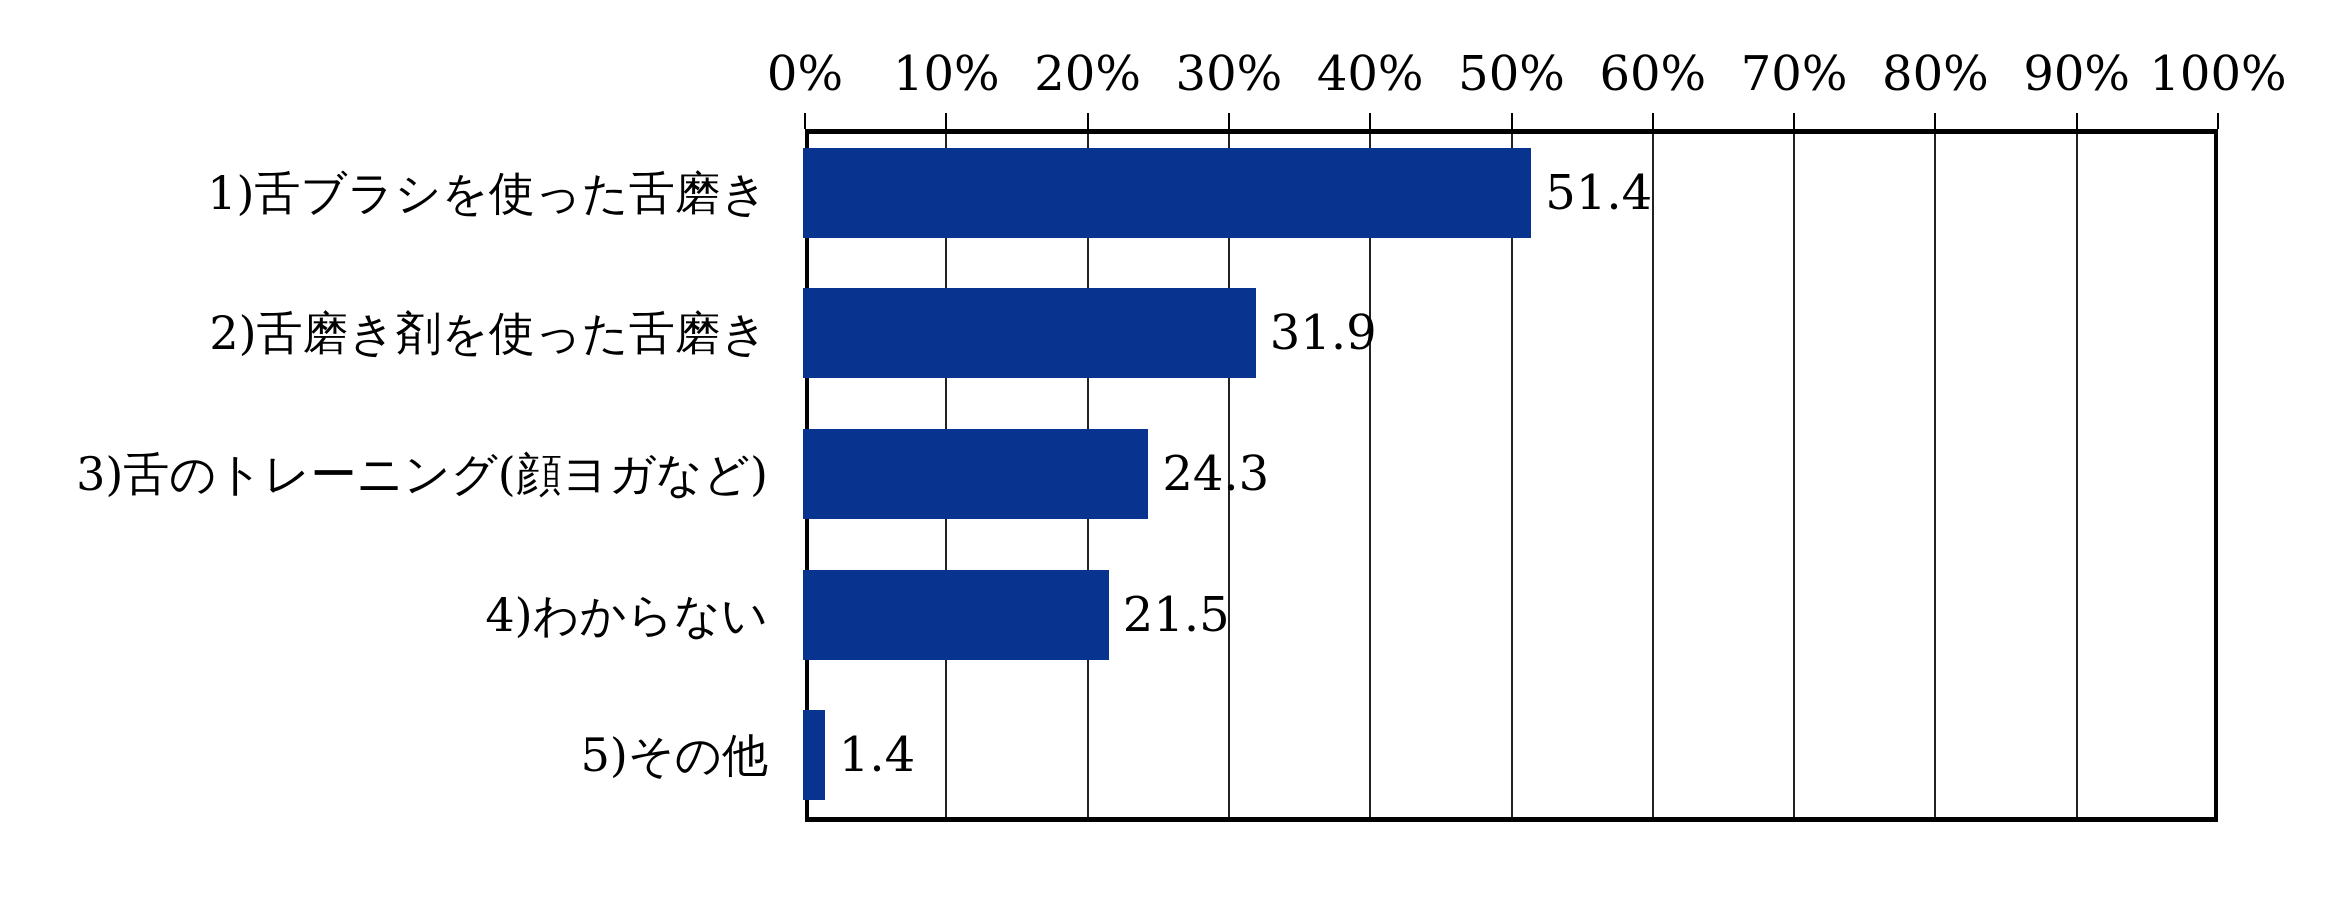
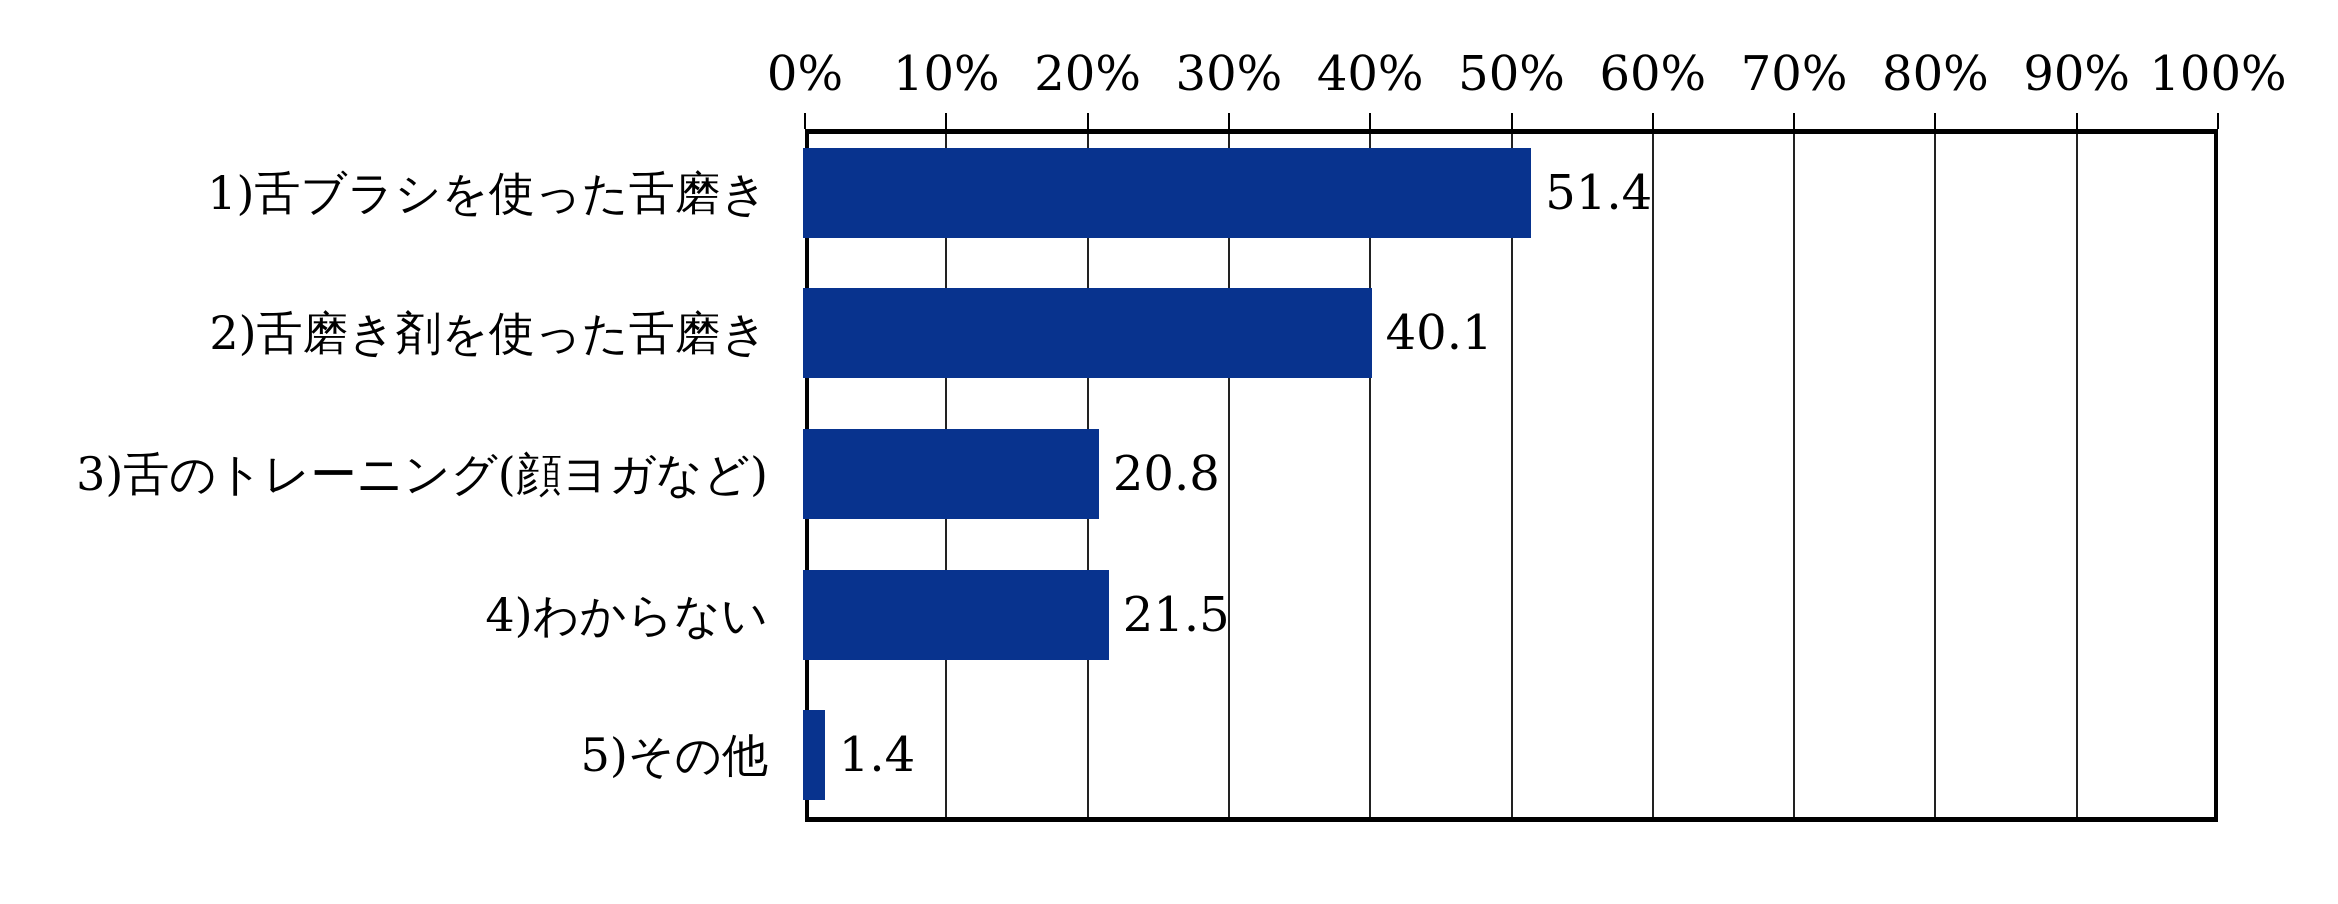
2)舌磨き剤を使った舌磨き: 31.9 -> 40.1
3)舌のトレーニング(顔ヨガなど): 24.3 -> 20.8
